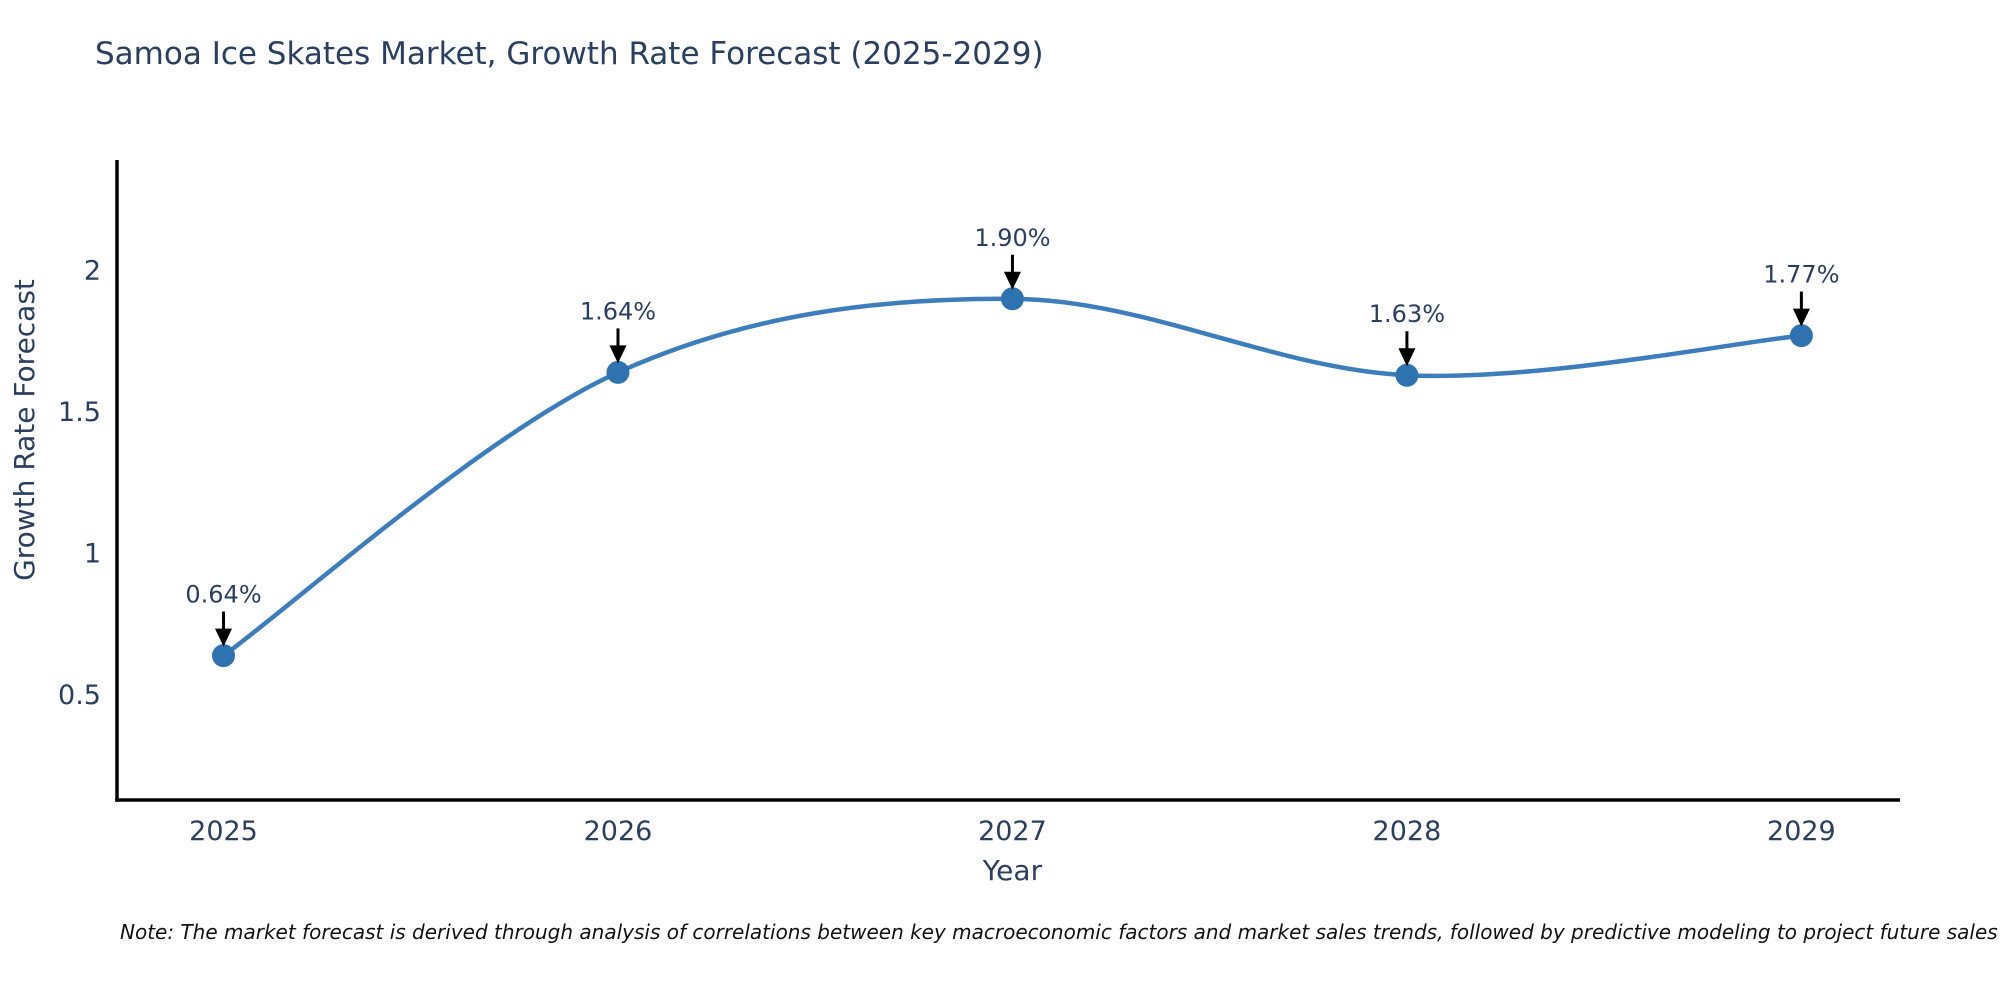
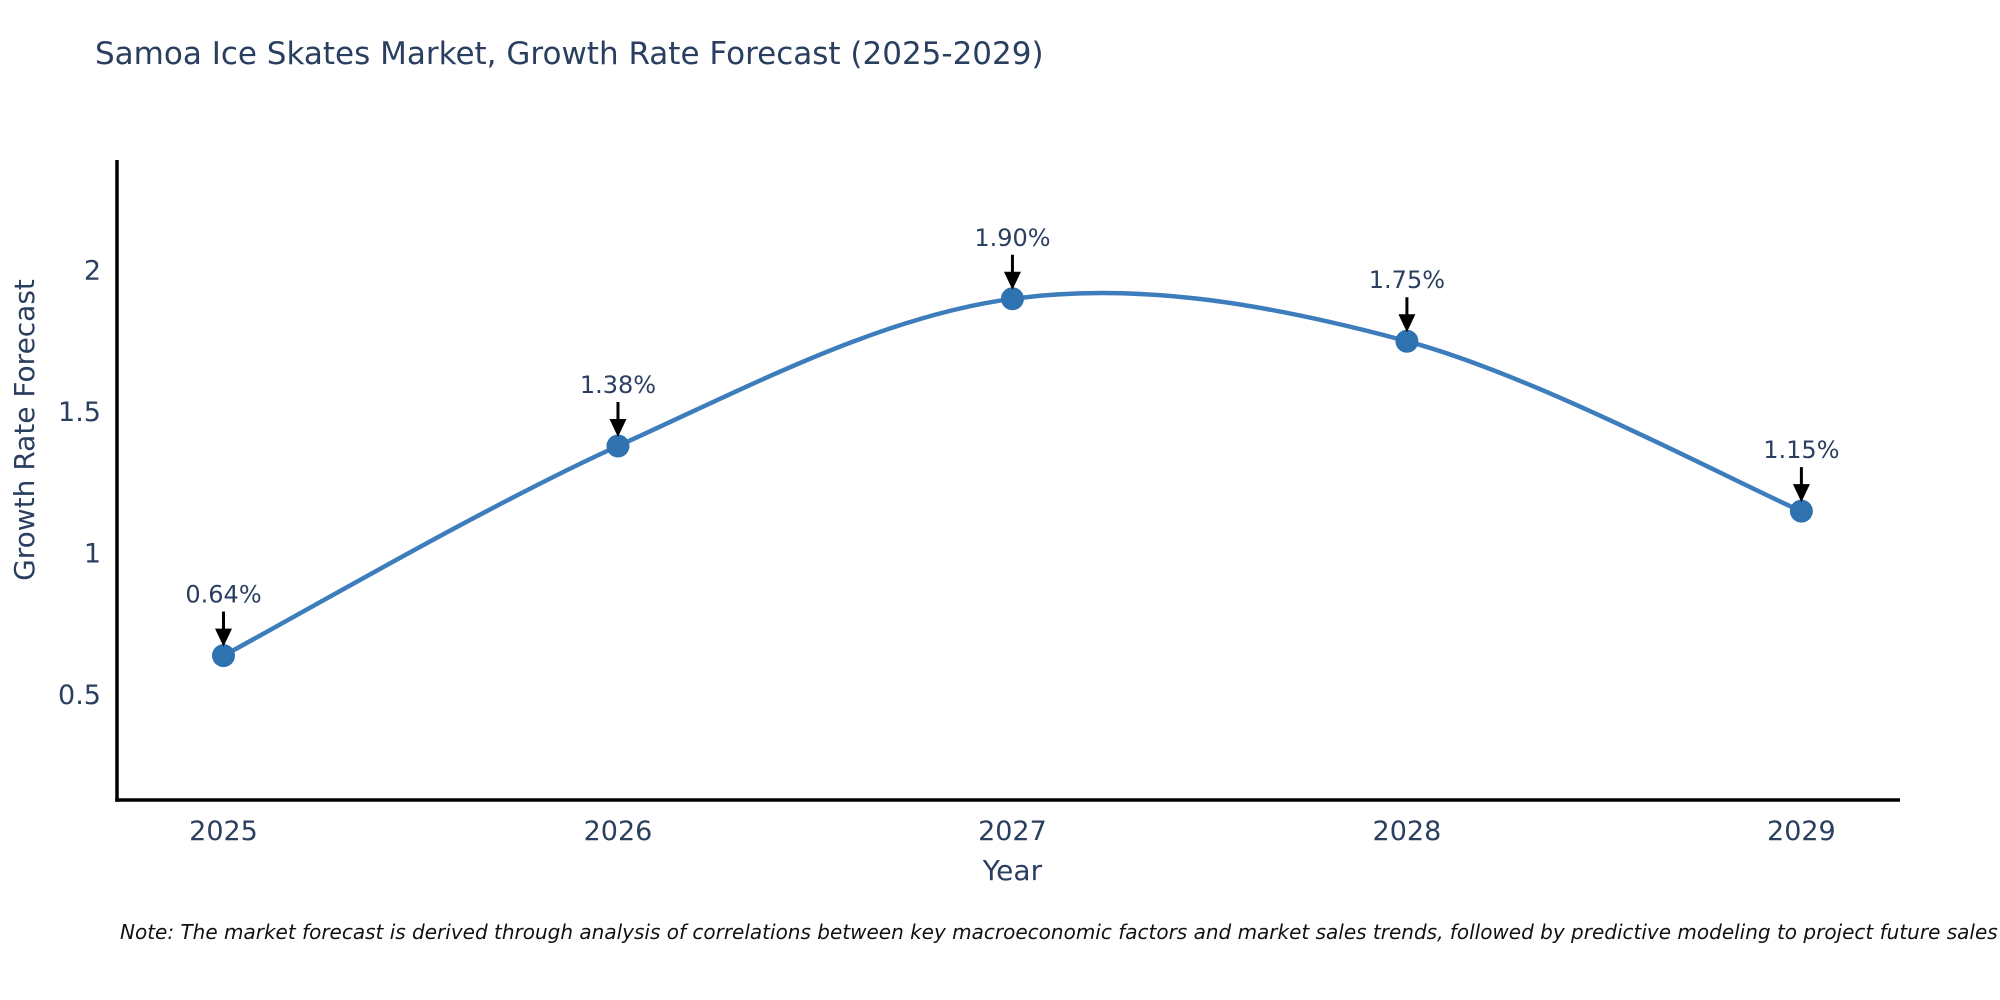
2026: 1.64% -> 1.38%
2028: 1.63% -> 1.75%
2029: 1.77% -> 1.15%
